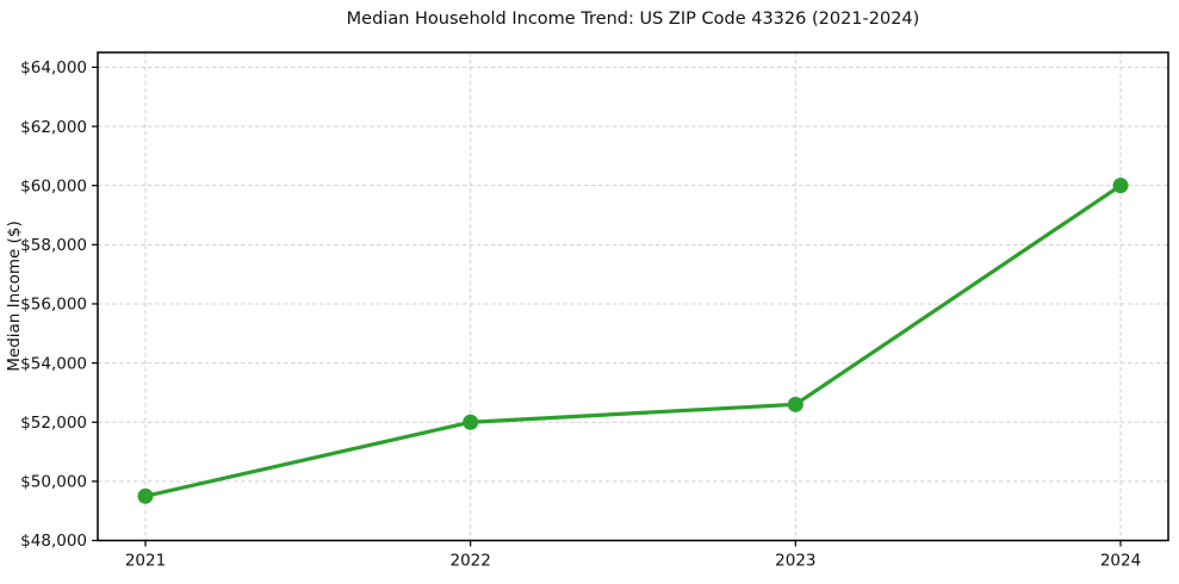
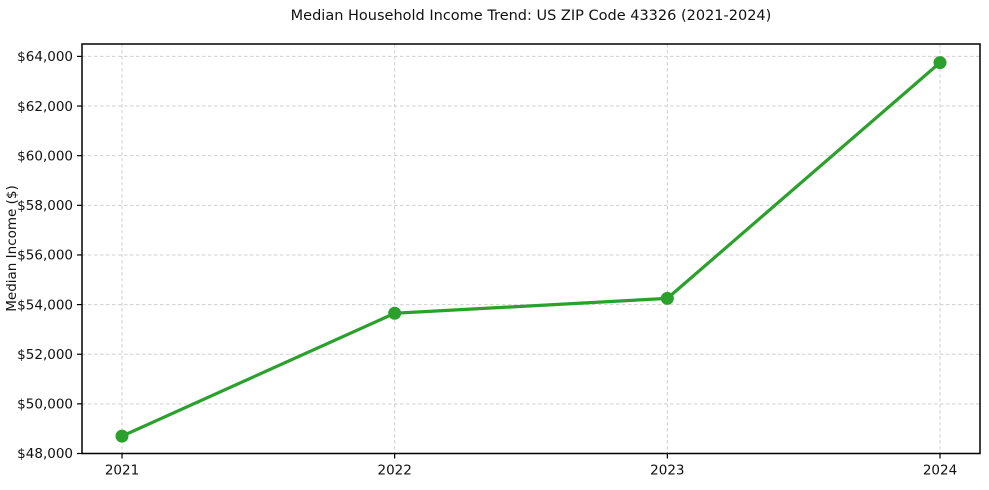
2021: $49500 -> $48700
2022: $52000 -> $53600
2023: $52600 -> $54200
2024: $60000 -> $63800
